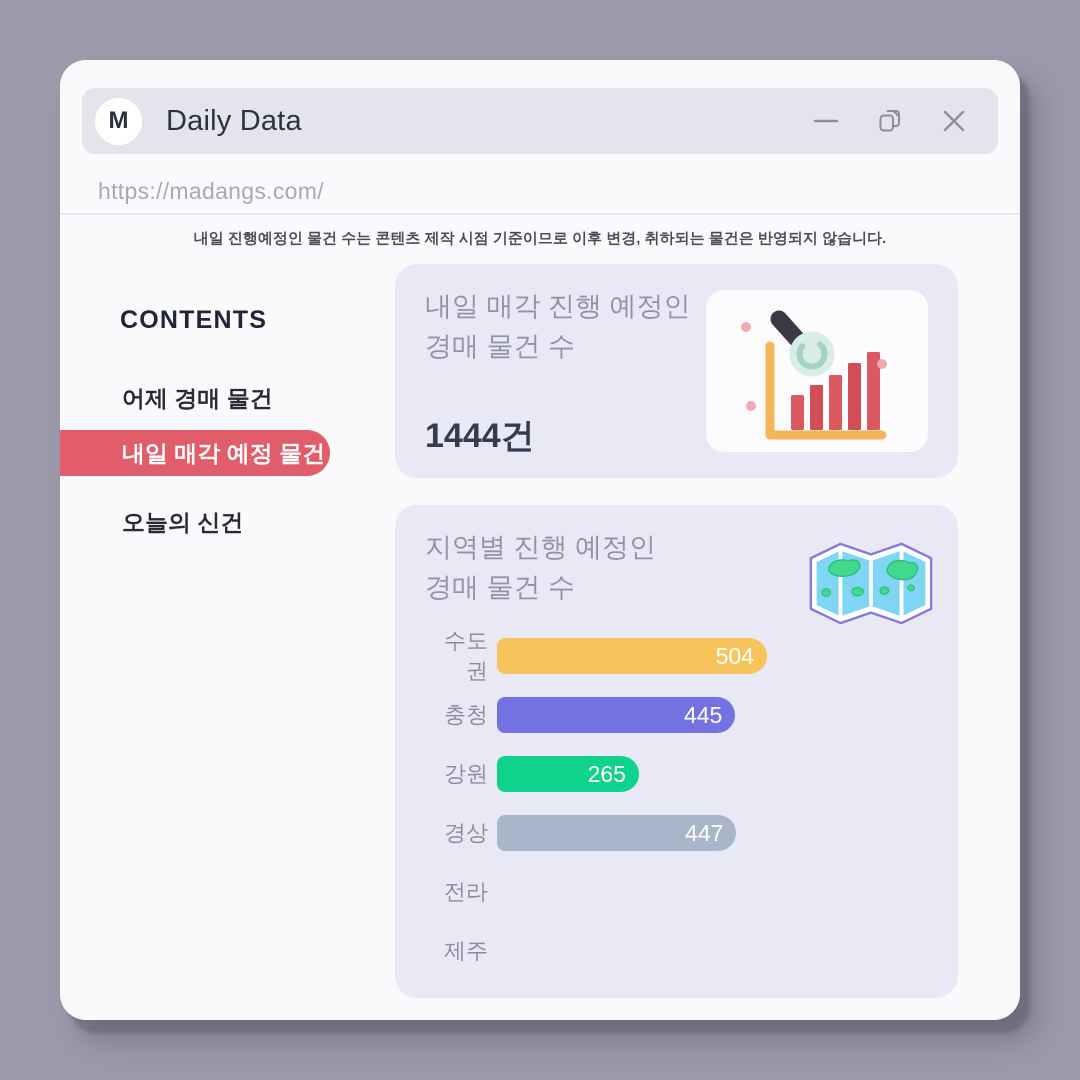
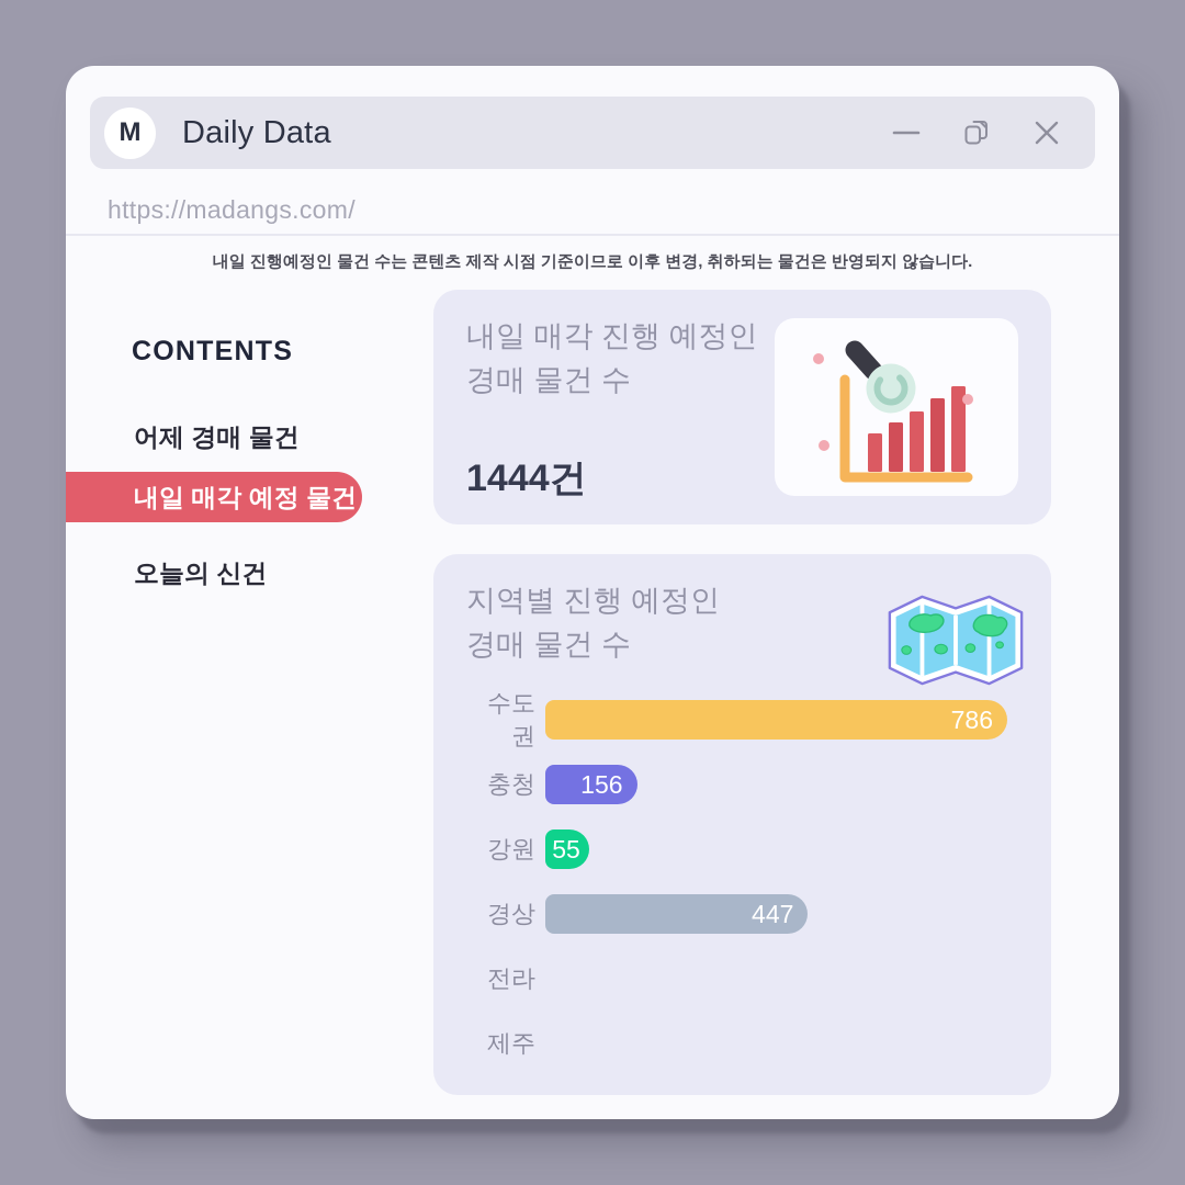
수도권: 504 -> 786
충청: 445 -> 156
강원: 265 -> 55
